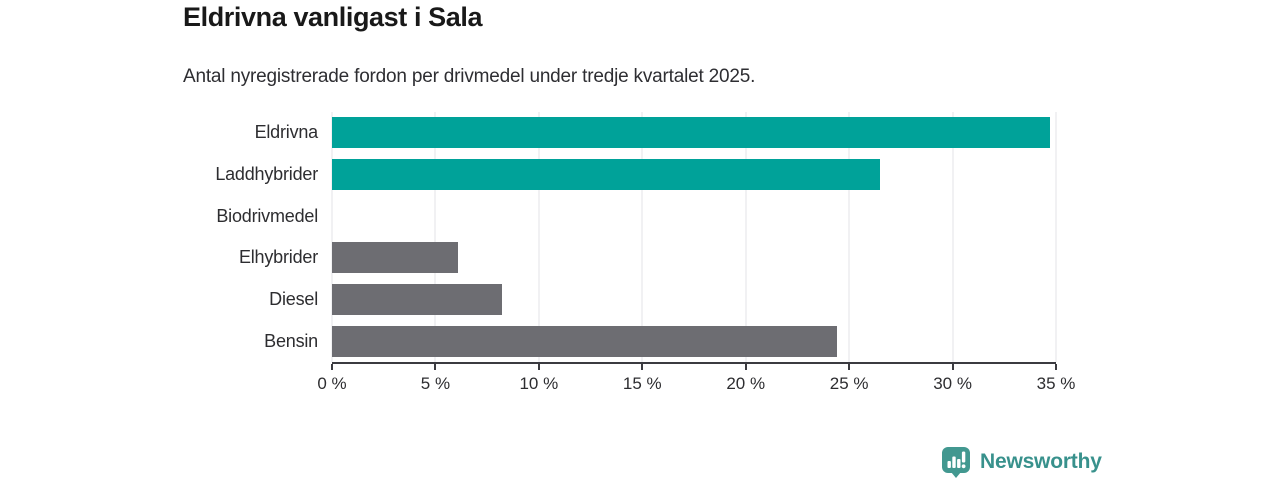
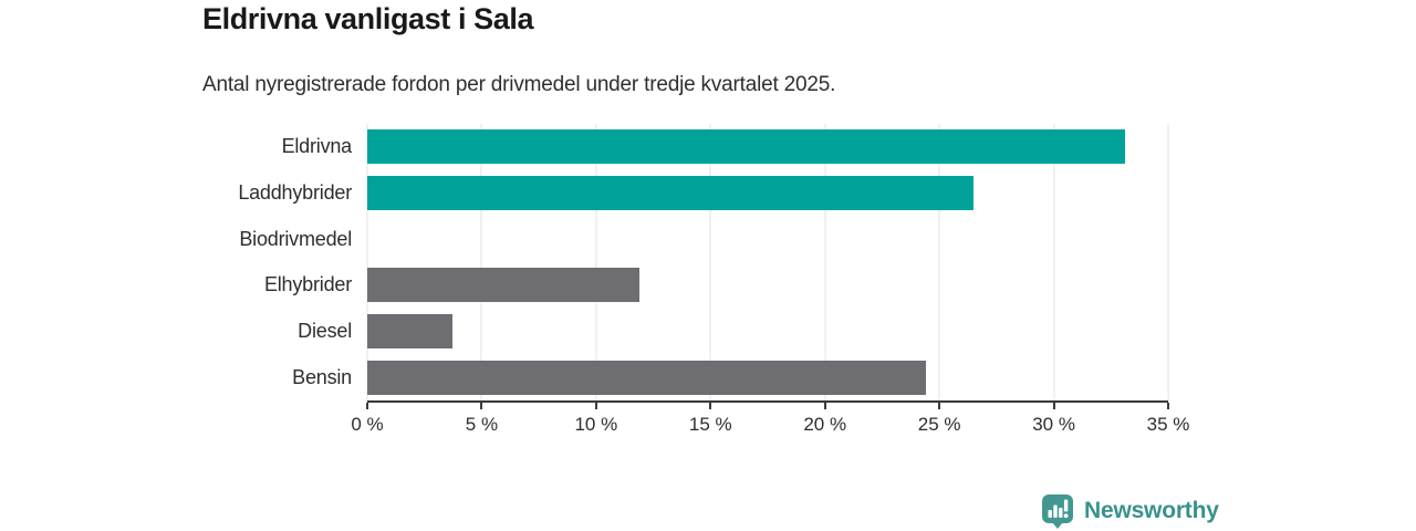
Eldrivna: 34.7% -> 33.1%
Elhybrider: 6.1% -> 11.9%
Diesel: 8.2% -> 3.7%
